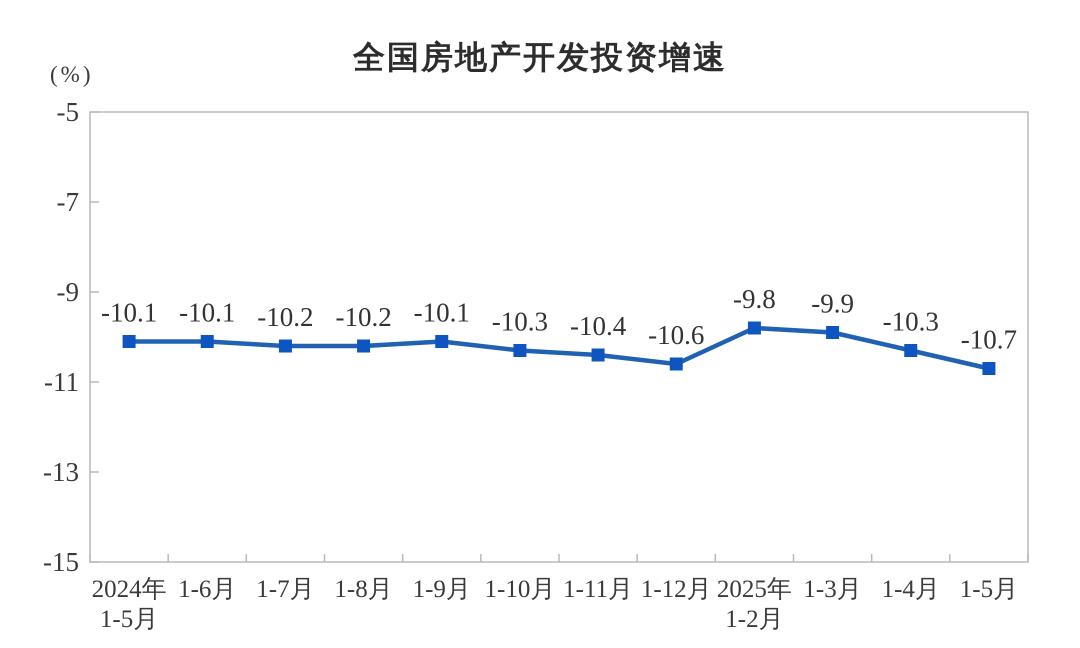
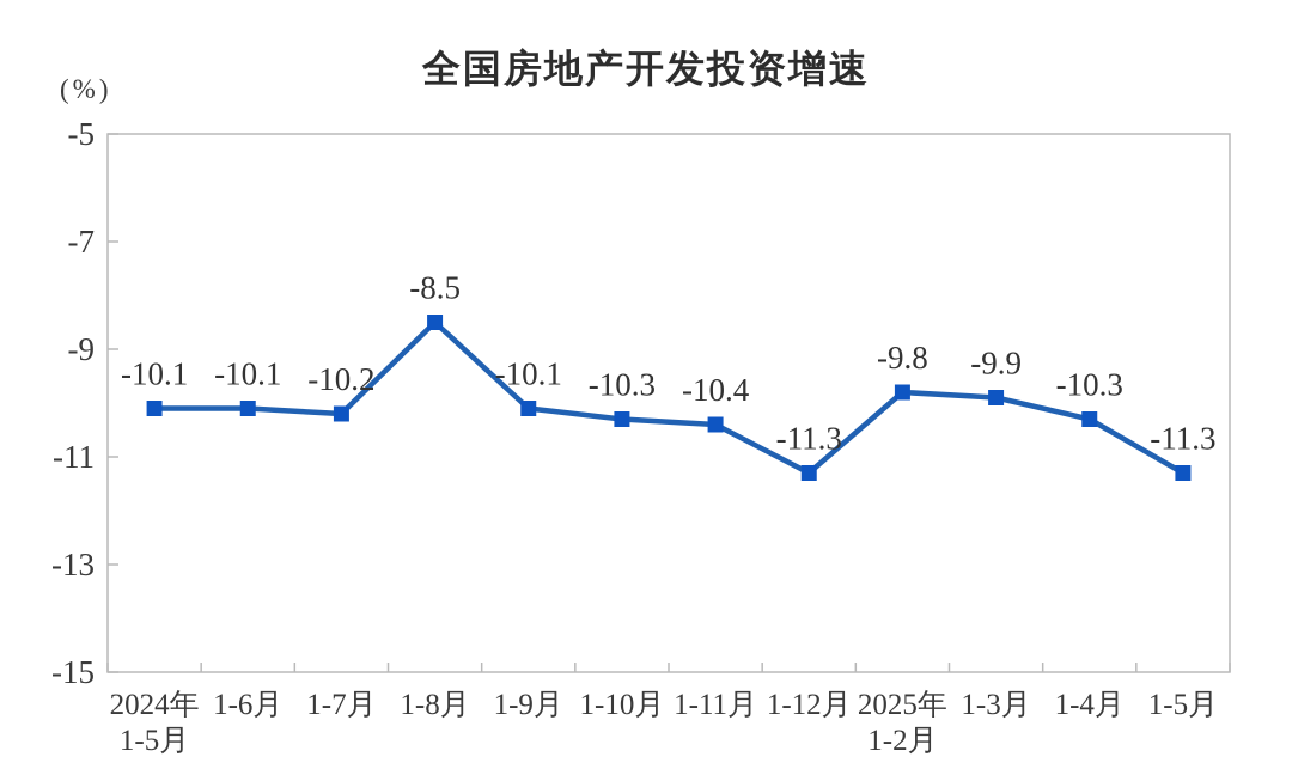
1-8月: -10.2 -> -8.5
1-12月: -10.6 -> -11.3
1-5月: -10.7 -> -11.3
